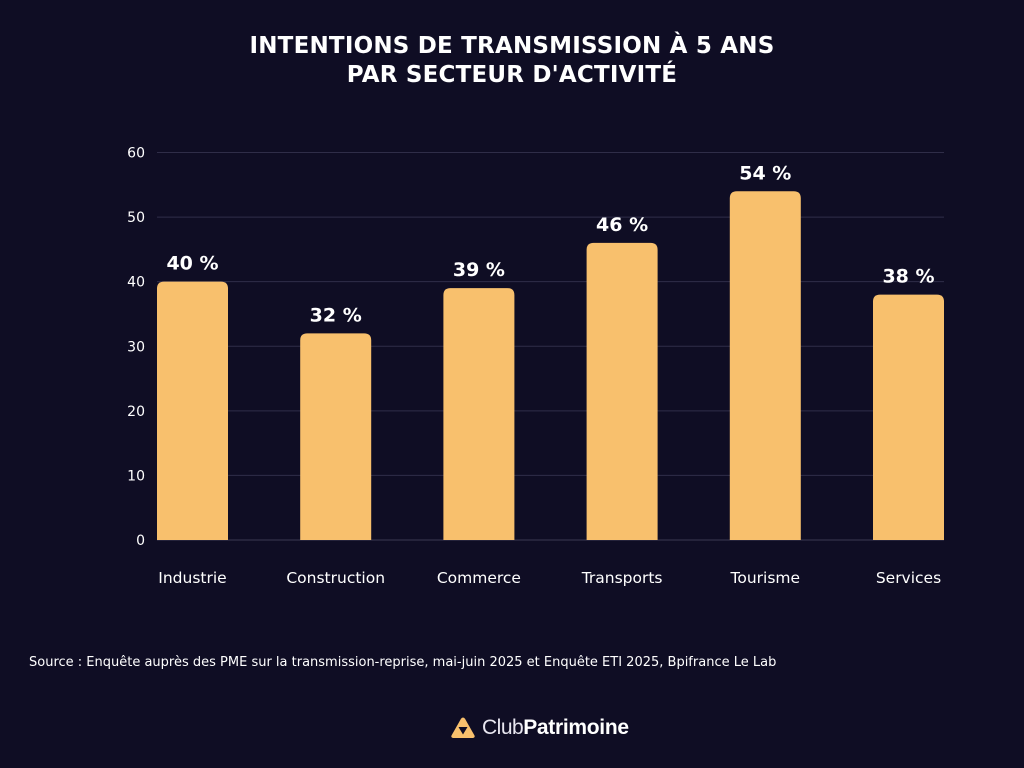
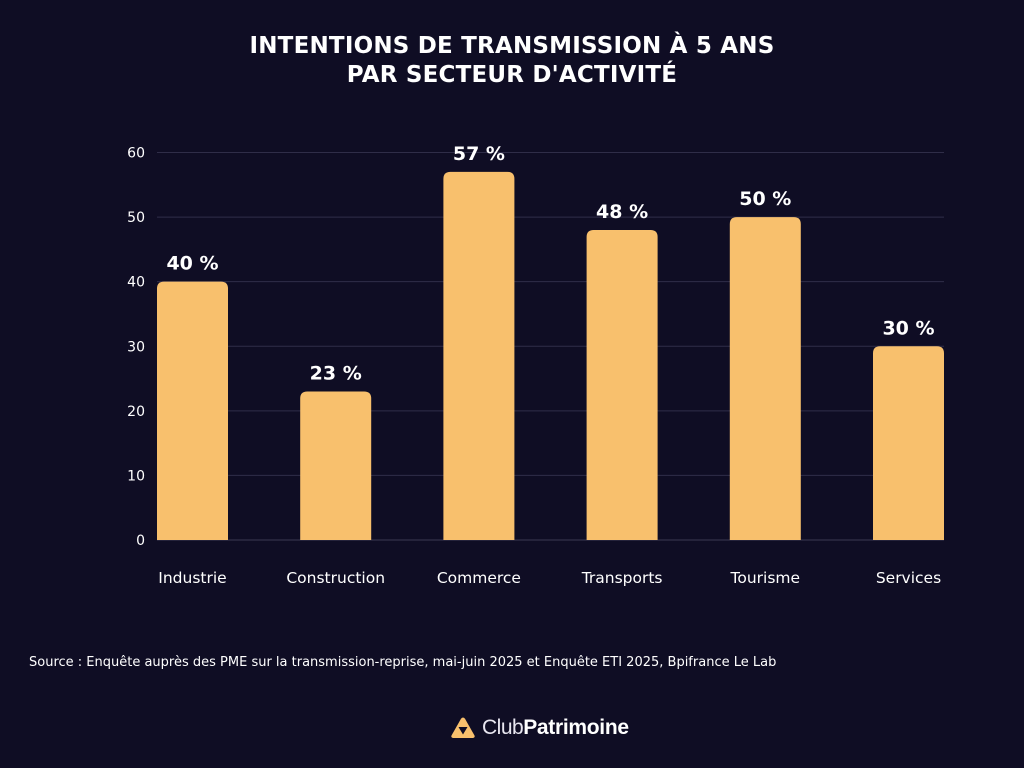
Construction: 32 -> 23
Commerce: 39 -> 57
Transports: 46 -> 48
Tourisme: 54 -> 50
Services: 38 -> 30
